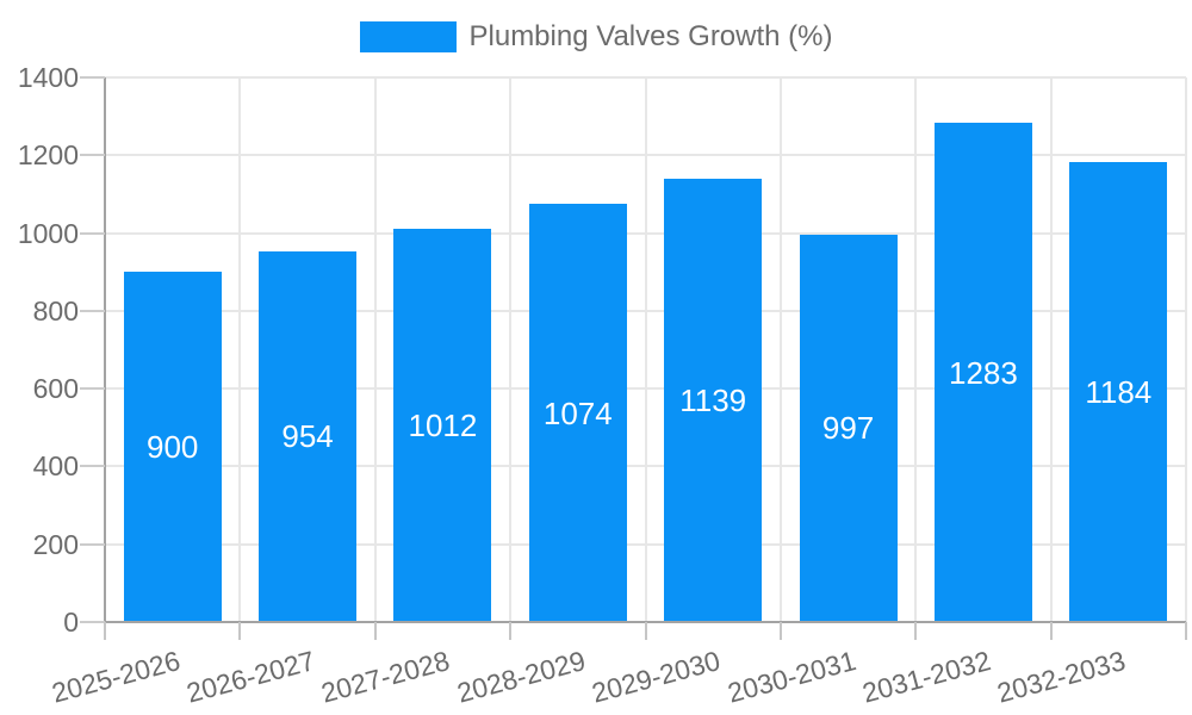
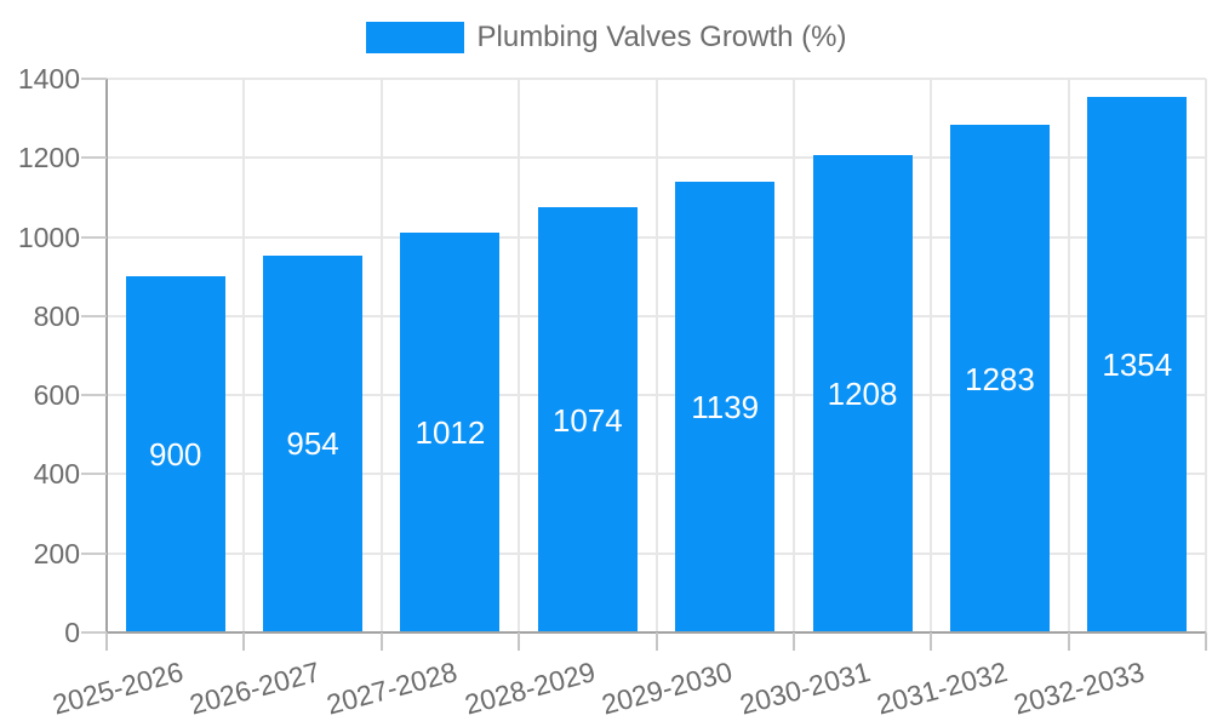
2030-2031: 997 -> 1208
2032-2033: 1184 -> 1354
